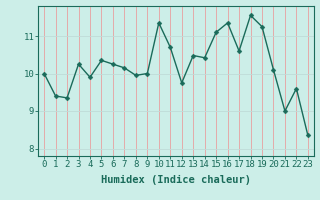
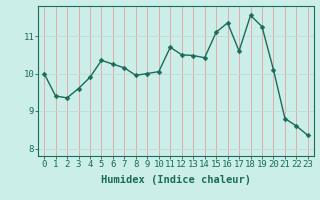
3: 10.25 -> 9.60
10: 11.35 -> 10.05
12: 9.75 -> 10.50
21: 9.00 -> 8.80
22: 9.60 -> 8.60
